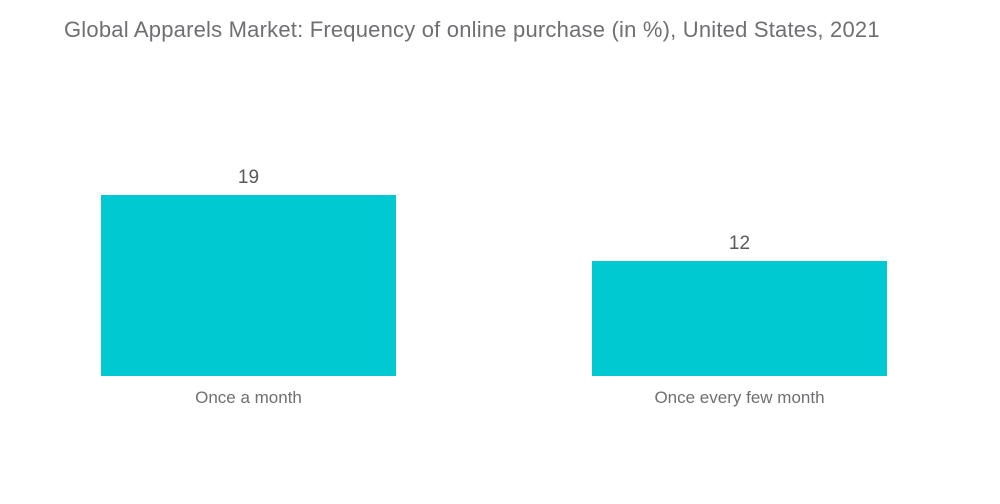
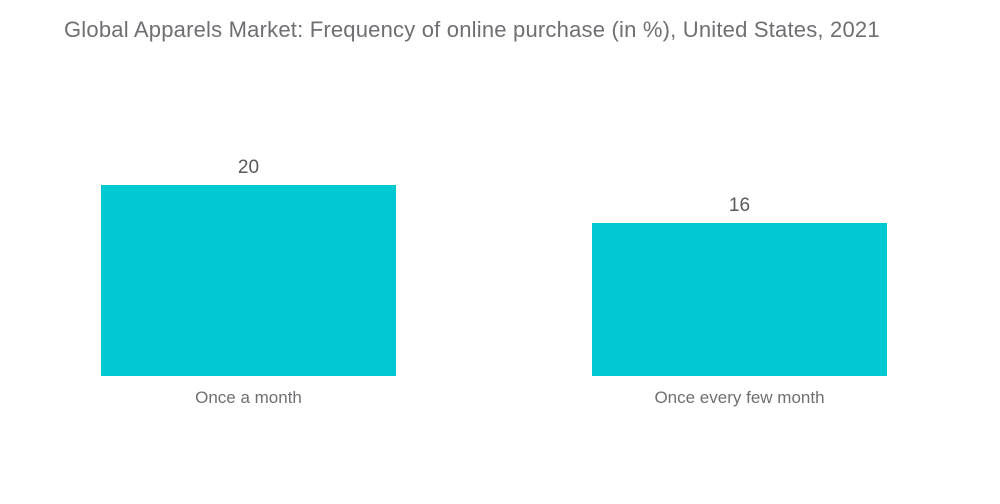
Once a month: 19 -> 20
Once every few month: 12 -> 16
